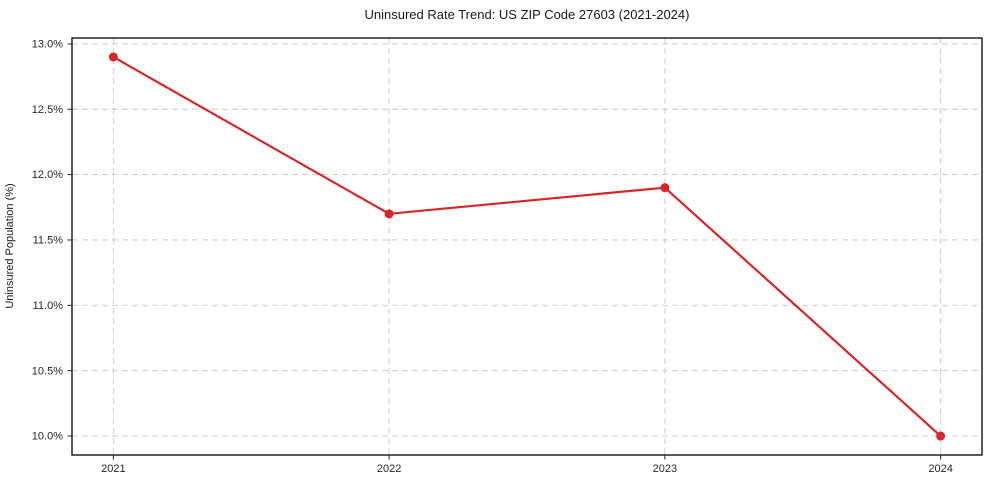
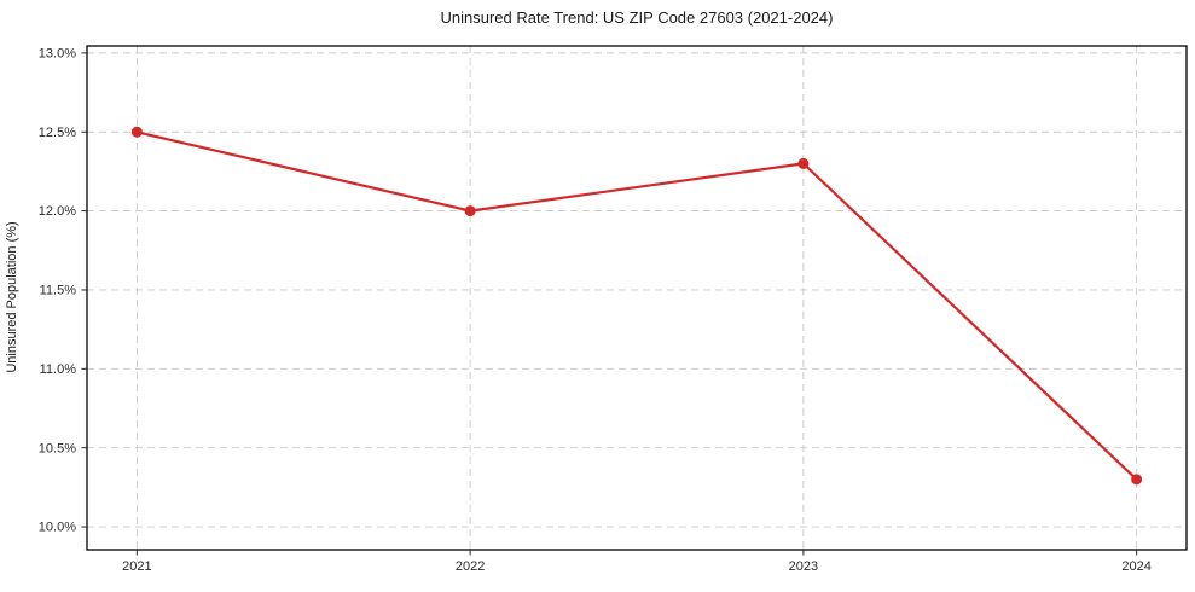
2021: 12.9% -> 12.5%
2022: 11.7% -> 12.0%
2023: 11.9% -> 12.3%
2024: 10.0% -> 10.3%
